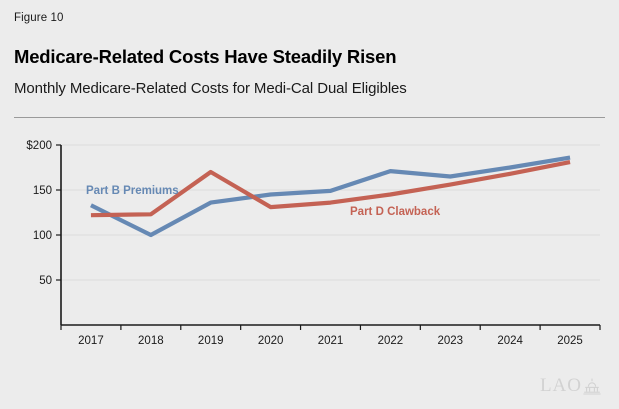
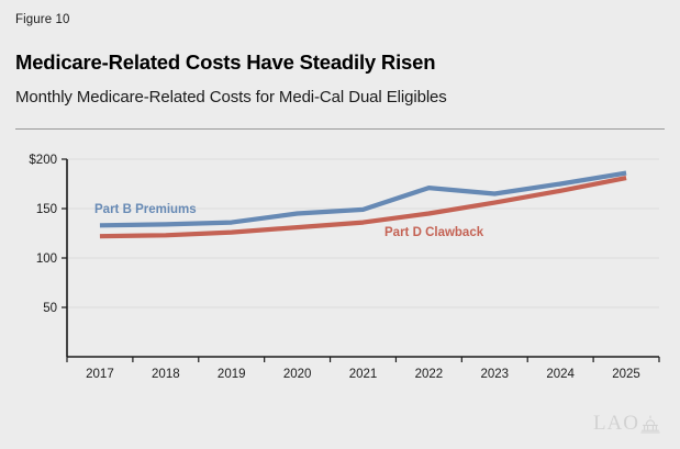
Part B Premiums/2018: $100 -> $130
Part D Clawback/2019: $170 -> $130
